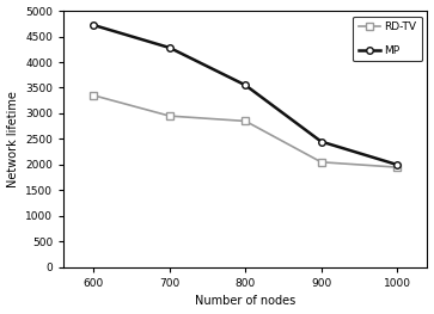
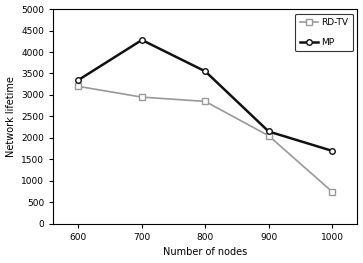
RD-TV/600: 3350 -> 3200
MP/600: 4720 -> 3350
MP/900: 2450 -> 2150
RD-TV/1000: 1950 -> 750
MP/1000: 2000 -> 1700
